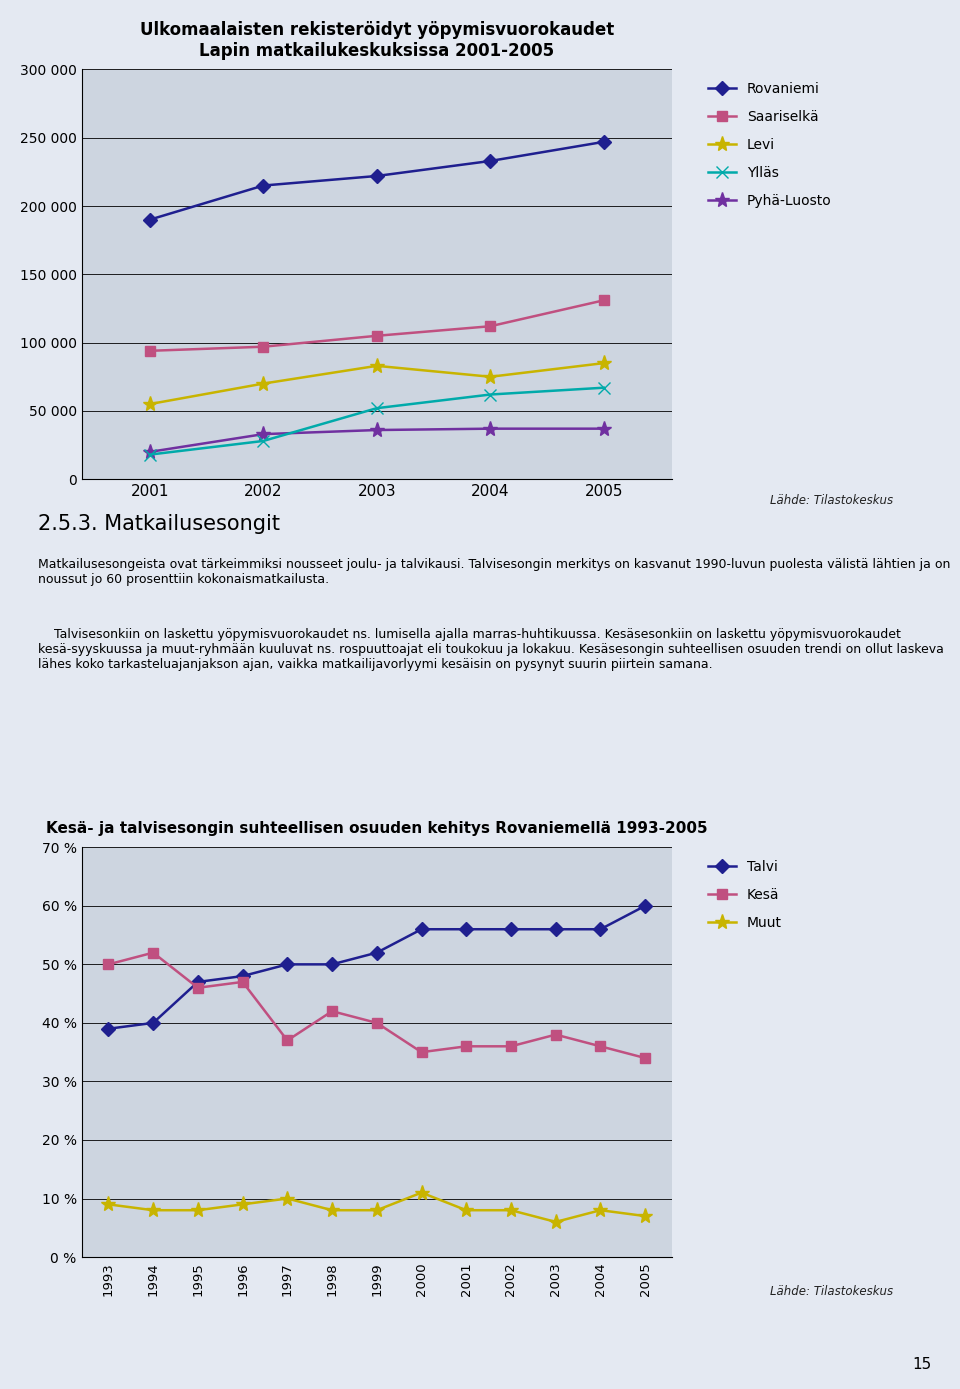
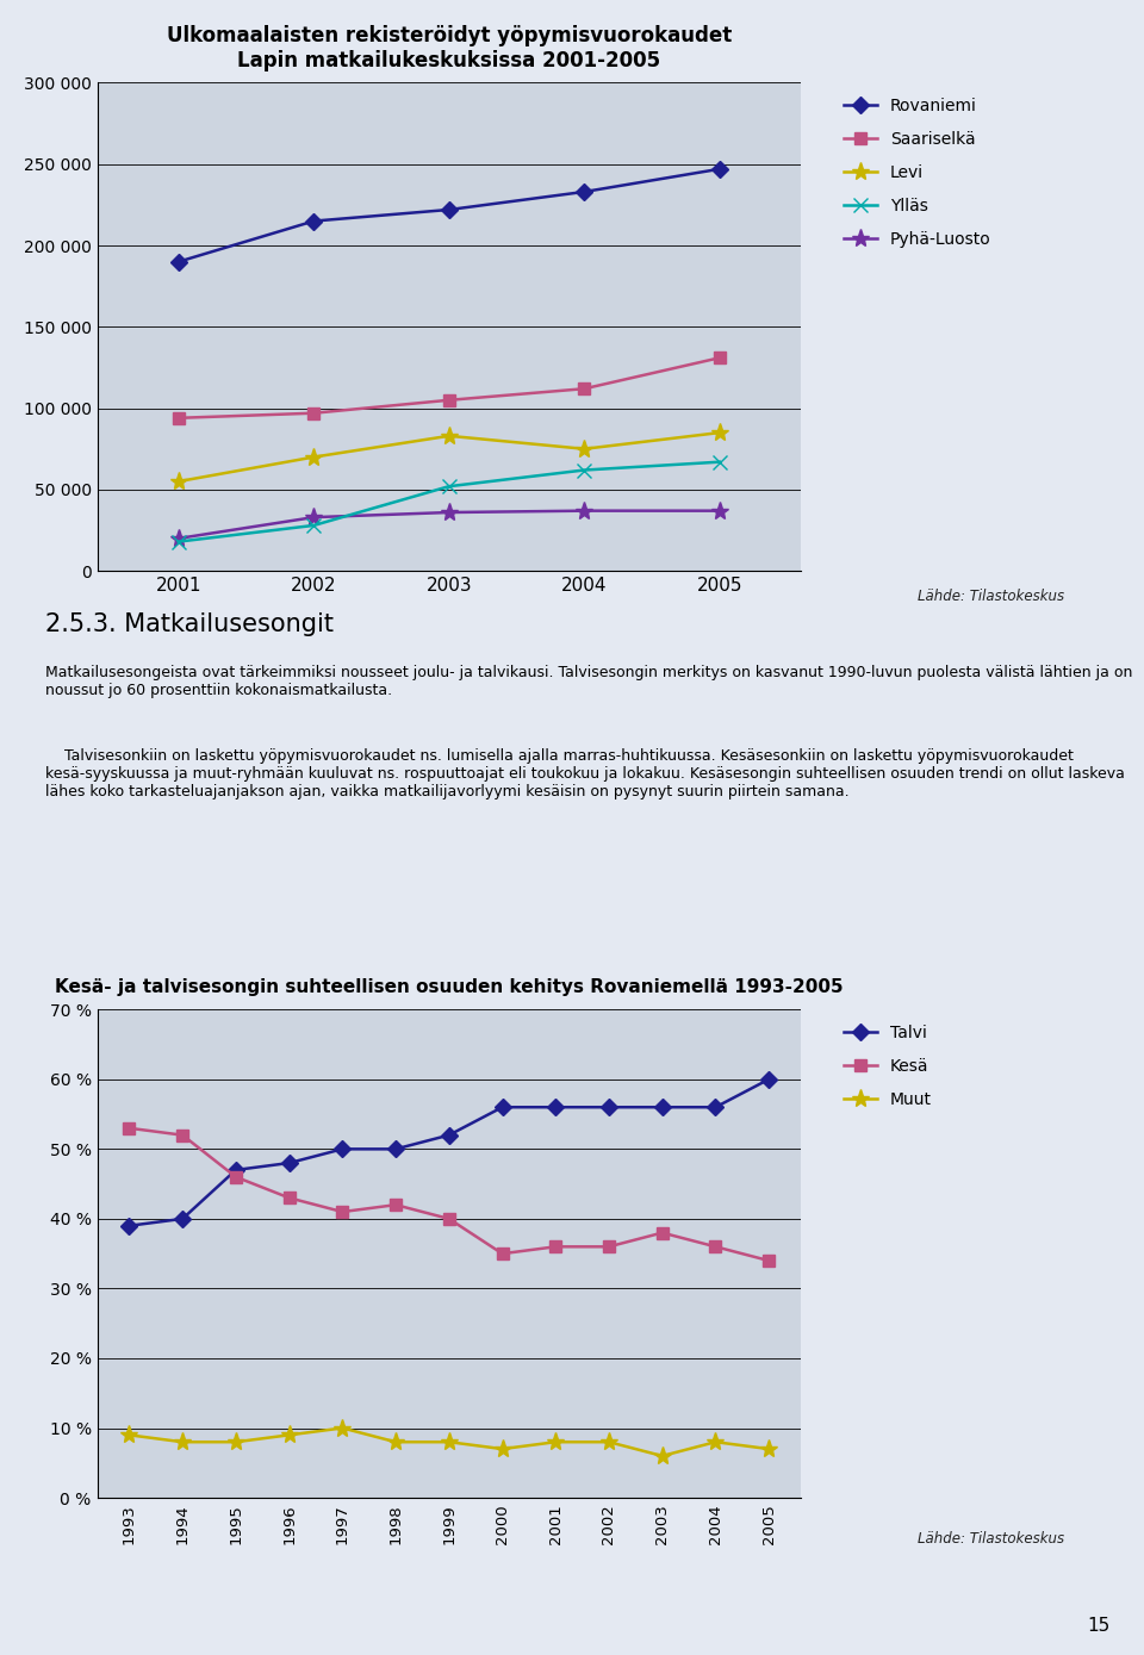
Kesä/1993: 50 % -> 53 %
Kesä/1996: 47 % -> 43 %
Kesä/1997: 37 % -> 41 %
Muut/2000: 11 % -> 7 %
